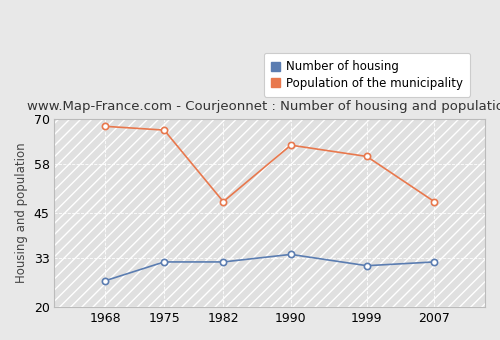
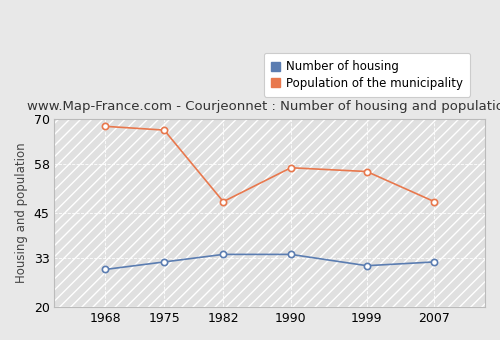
Number of housing/1968: 27 -> 30
Number of housing/1982: 32 -> 34
Population of the municipality/1990: 63 -> 57
Population of the municipality/1999: 60 -> 56
